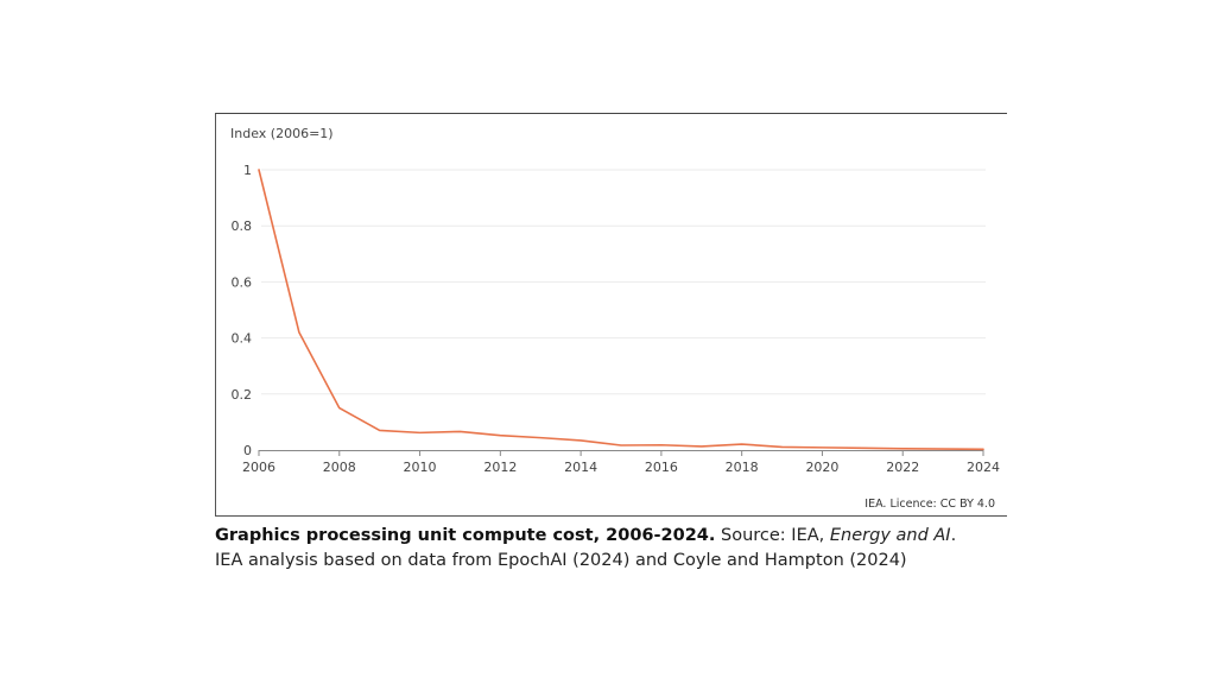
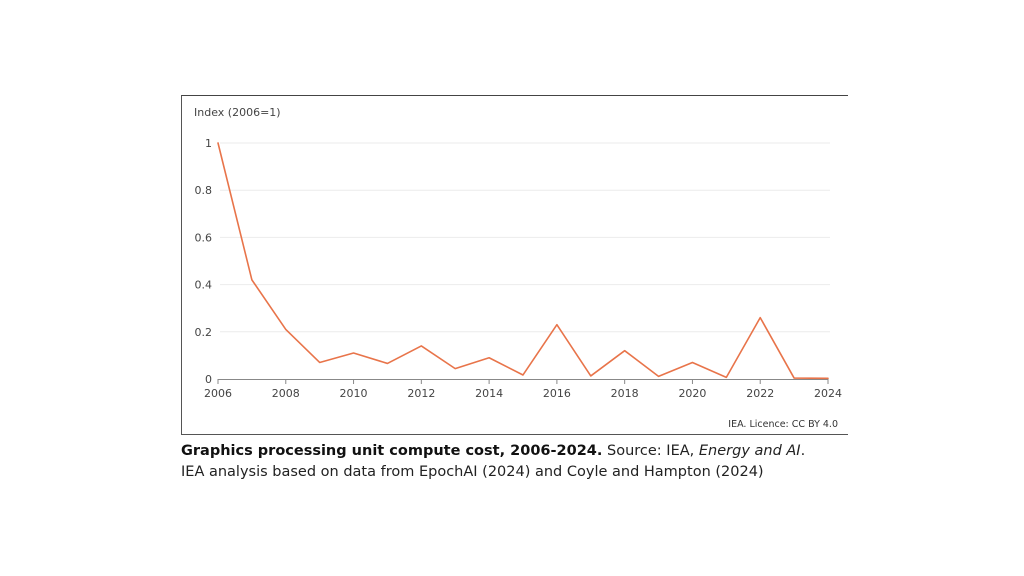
2008: 0.15 -> 0.21
2010: 0.06 -> 0.11
2012: 0.05 -> 0.14
2014: 0.03 -> 0.09
2016: 0.02 -> 0.23
2018: 0.02 -> 0.12
2020: 0.01 -> 0.07
2022: 0.01 -> 0.26
